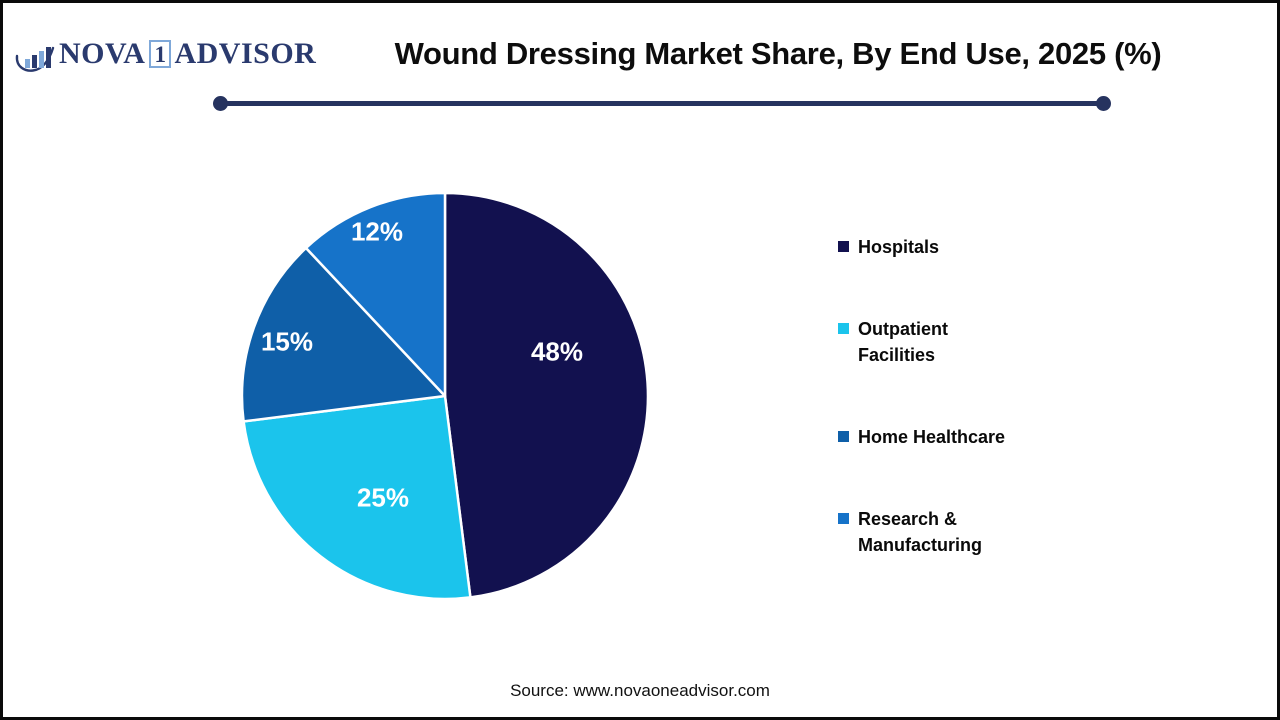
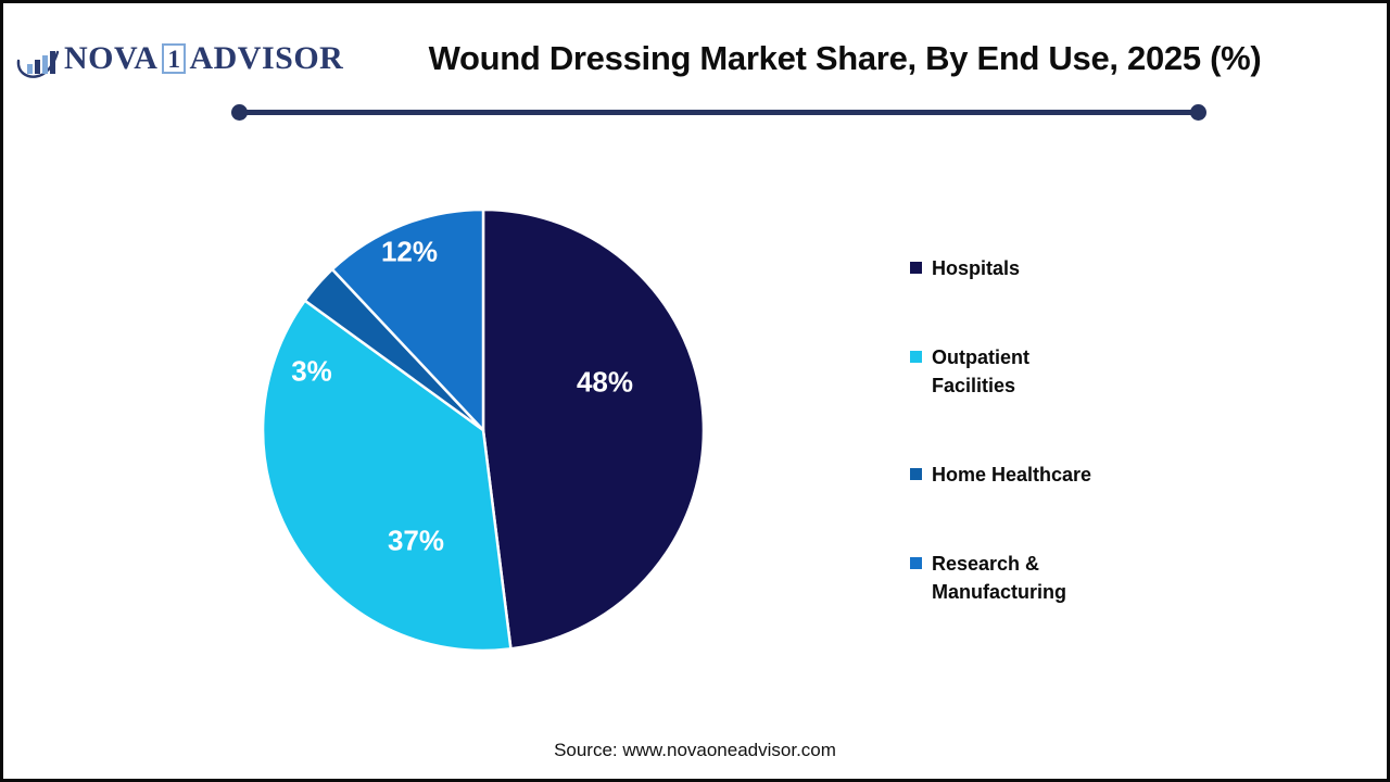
Outpatient Facilities: 25% -> 37%
Home Healthcare: 15% -> 3%
